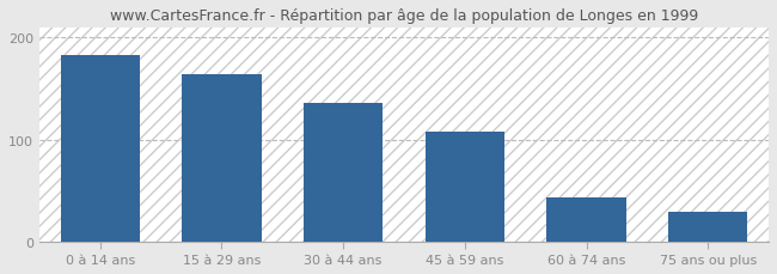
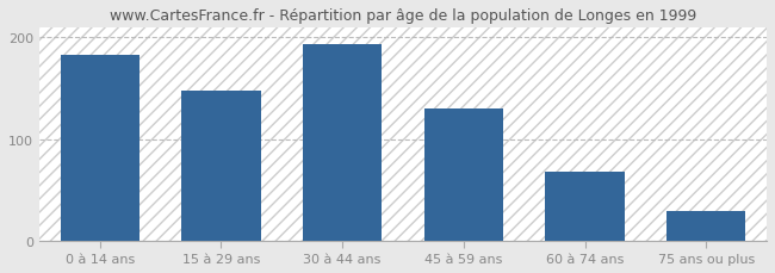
15 à 29 ans: 164 -> 148
30 à 44 ans: 136 -> 193
45 à 59 ans: 108 -> 130
60 à 74 ans: 44 -> 68
